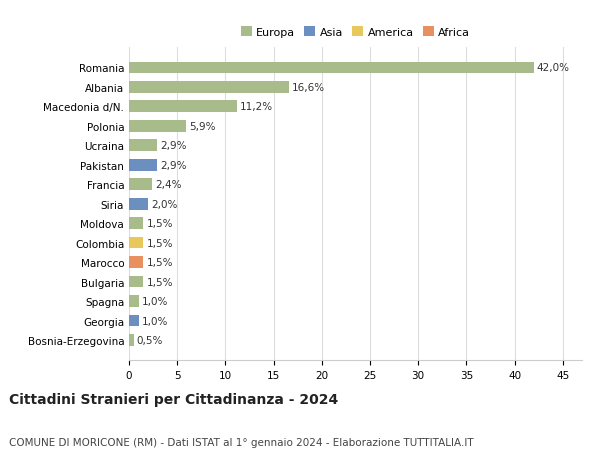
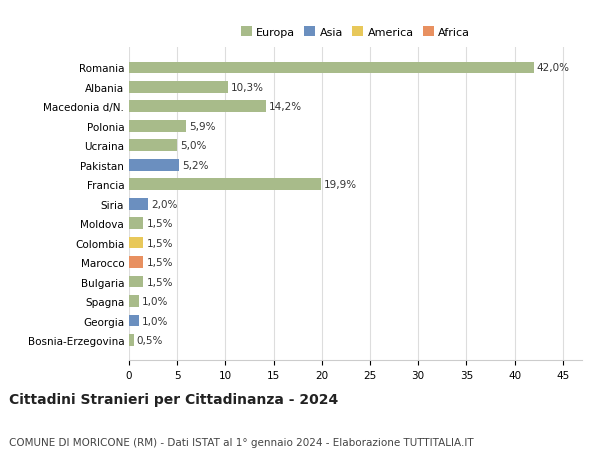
Albania: 16,6% -> 10,3%
Macedonia d/N.: 11,2% -> 14,2%
Ucraina: 2,9% -> 5,0%
Pakistan: 2,9% -> 5,2%
Francia: 2,4% -> 19,9%
